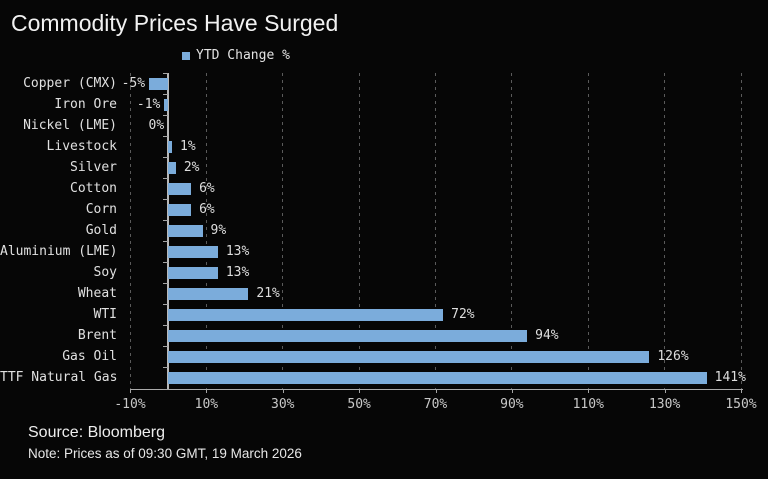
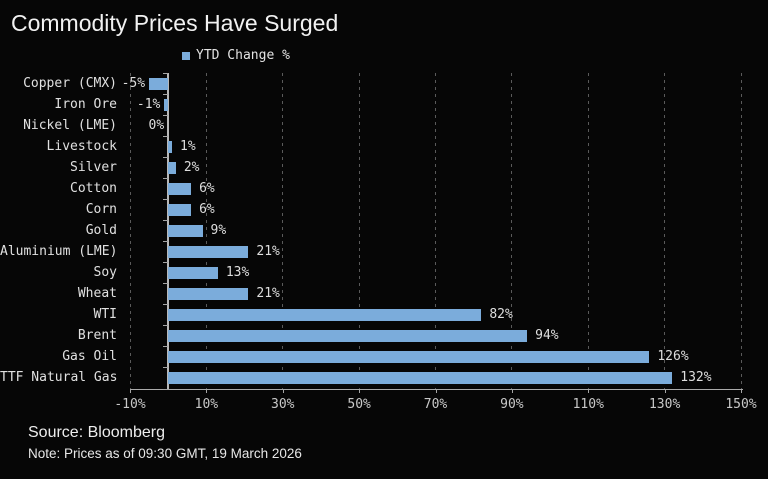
Aluminium (LME): 13% -> 21%
WTI: 72% -> 82%
TTF Natural Gas: 141% -> 132%
